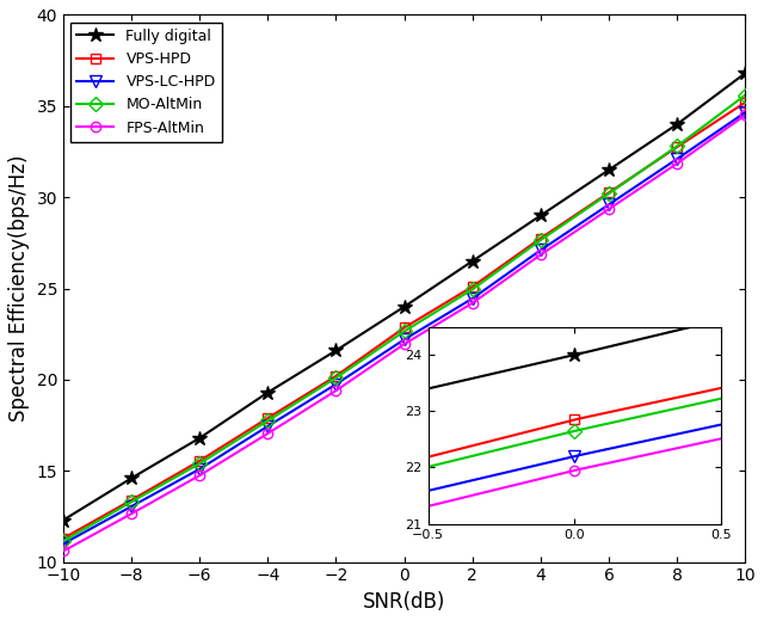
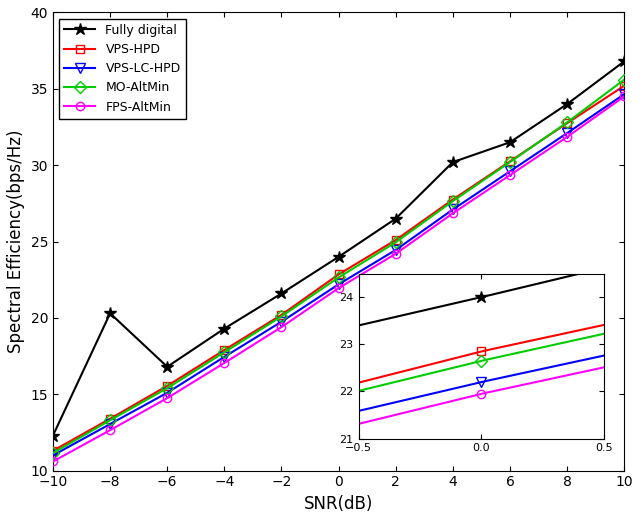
Fully digital/−8: 14.6 -> 20.3
Fully digital/4: 29.0 -> 30.2
